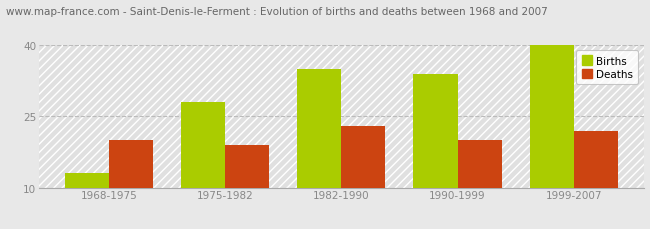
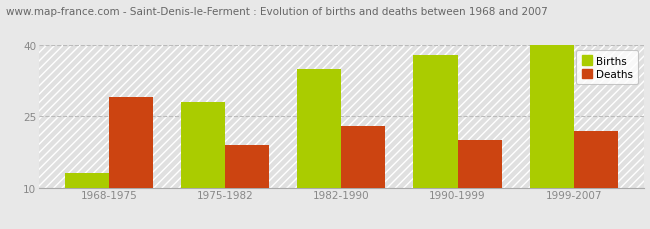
Deaths/1968-1975: 20 -> 29
Births/1990-1999: 34 -> 38
